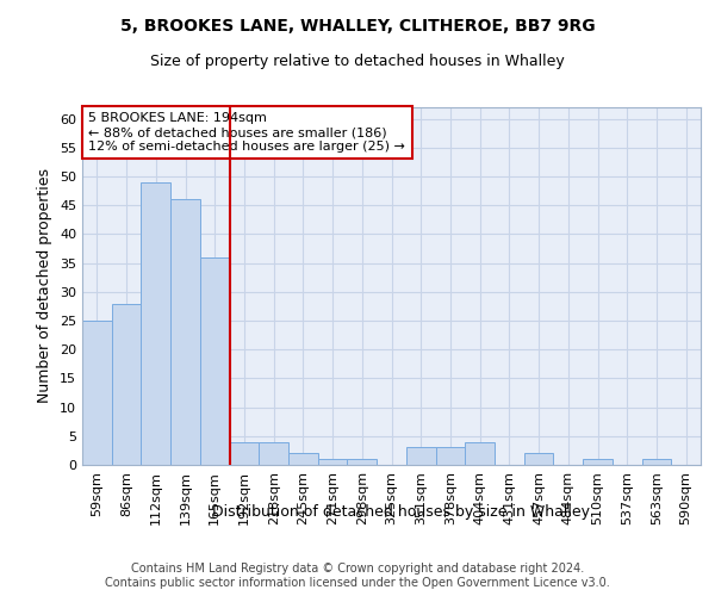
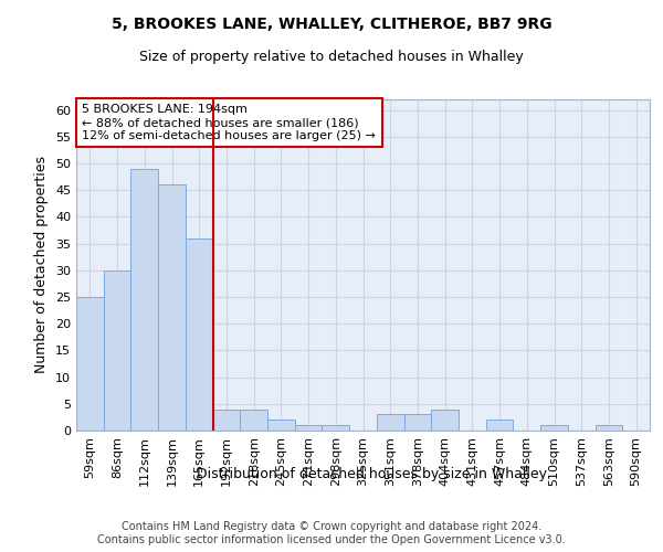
86sqm: 28 -> 30
